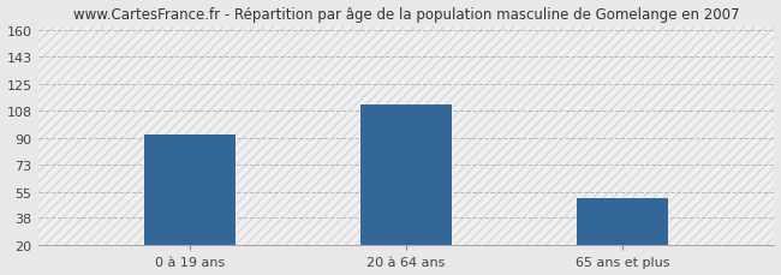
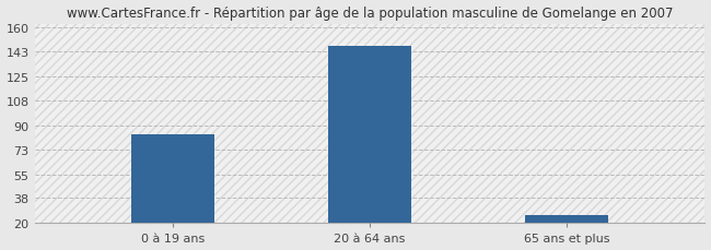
0 à 19 ans: 92 -> 84
20 à 64 ans: 112 -> 147
65 ans et plus: 51 -> 26
